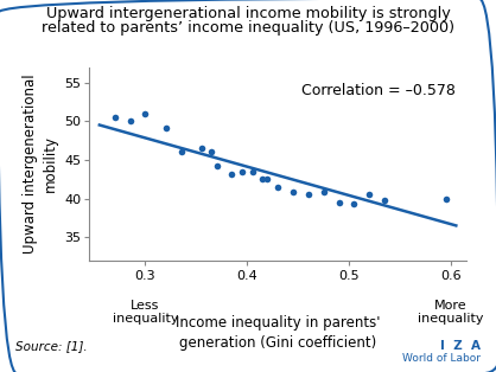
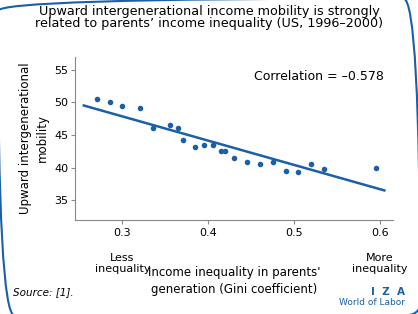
0.3: 51.0 -> 49.5
